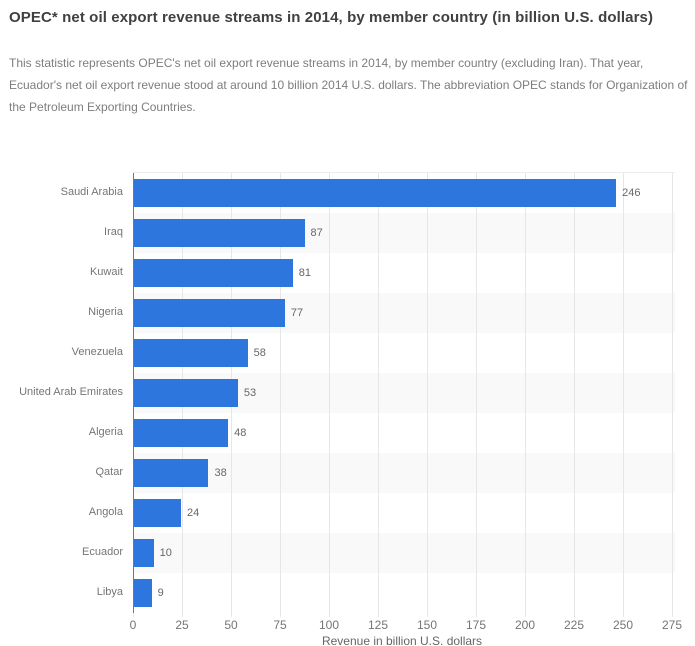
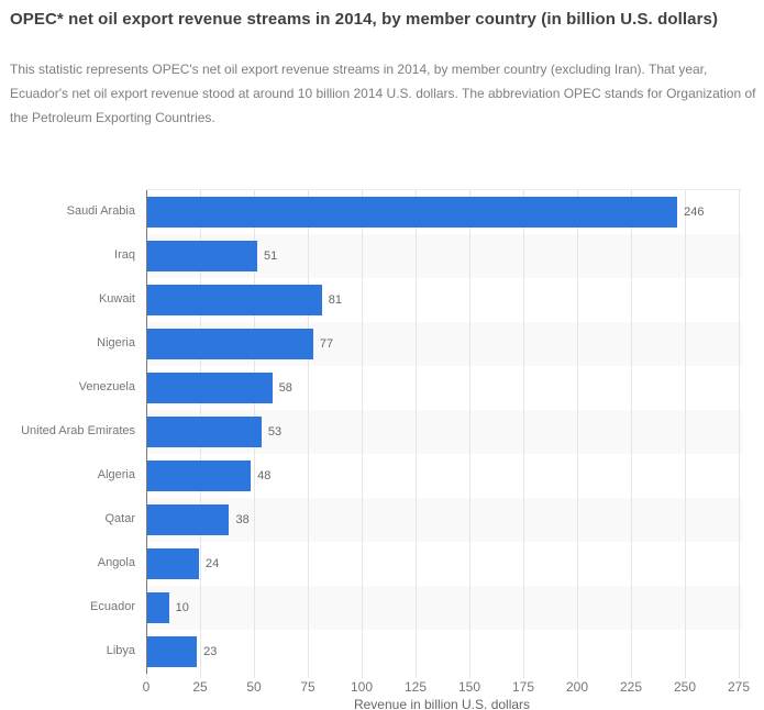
Iraq: 87 -> 51
Libya: 9 -> 23
